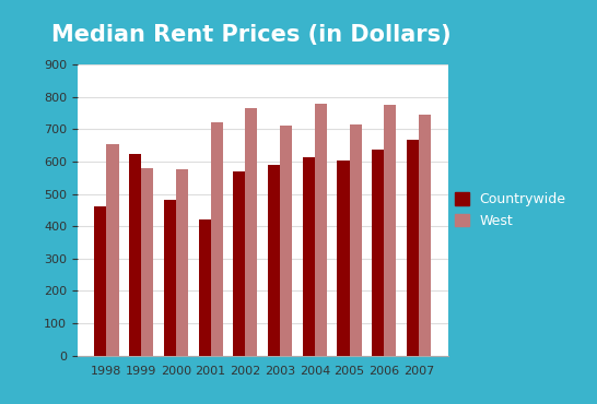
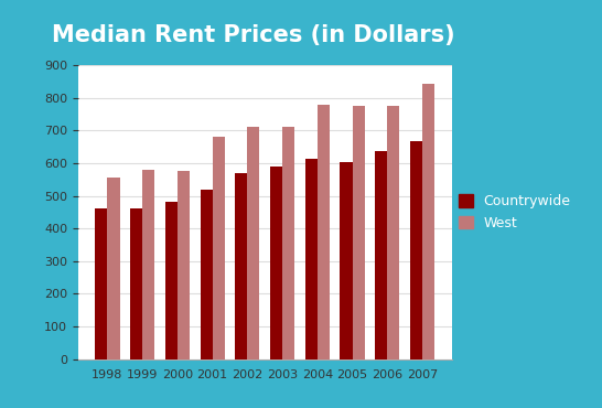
West/1998: 655 -> 555
Countrywide/1999: 625 -> 462
Countrywide/2001: 420 -> 520
West/2001: 720 -> 680
West/2002: 765 -> 710
West/2005: 715 -> 775
West/2007: 745 -> 843
